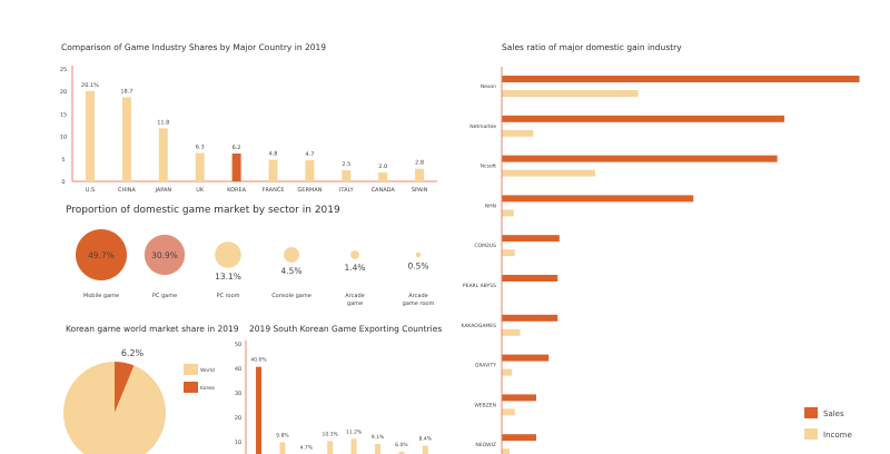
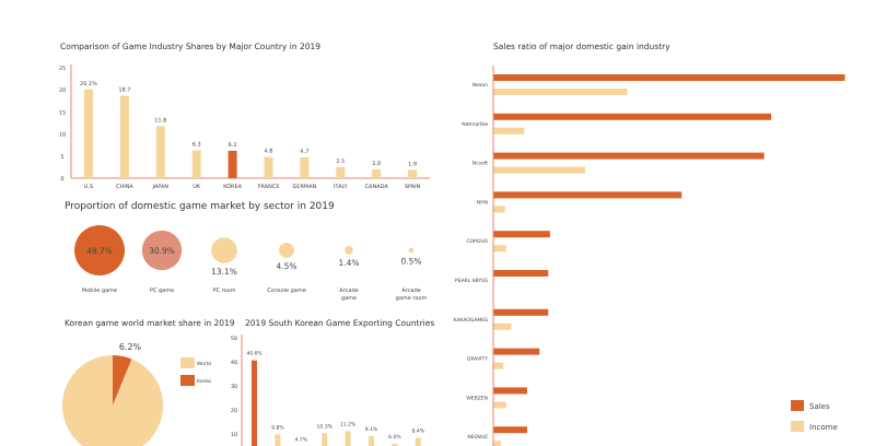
Comparison of Game Industry Shares by Major Country in 2019/SPAIN: 2.8 -> 1.9
